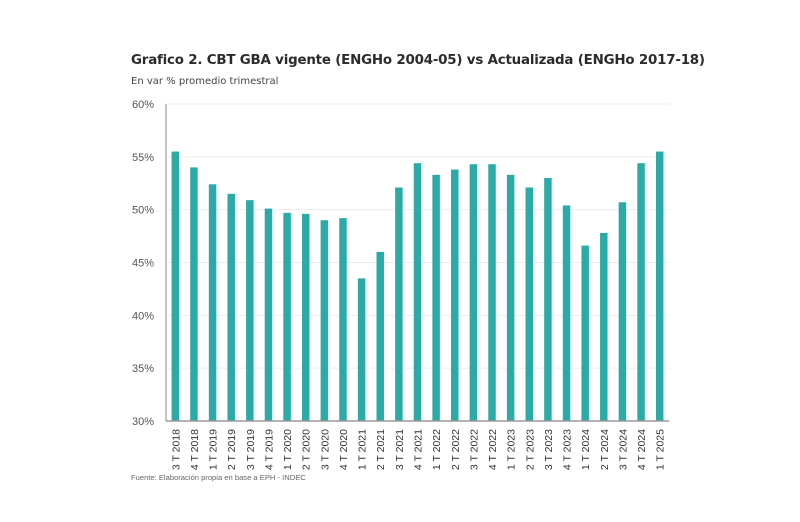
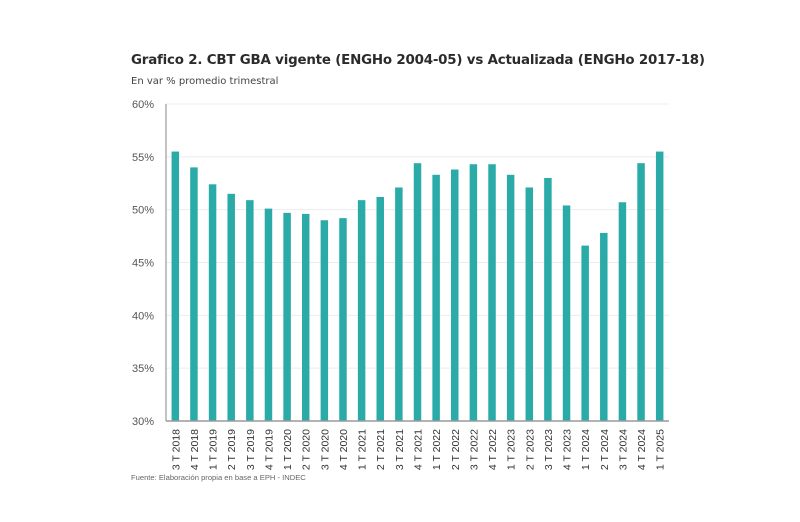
1 T 2021: 43.5% -> 50.9%
2 T 2021: 46.0% -> 51.2%
